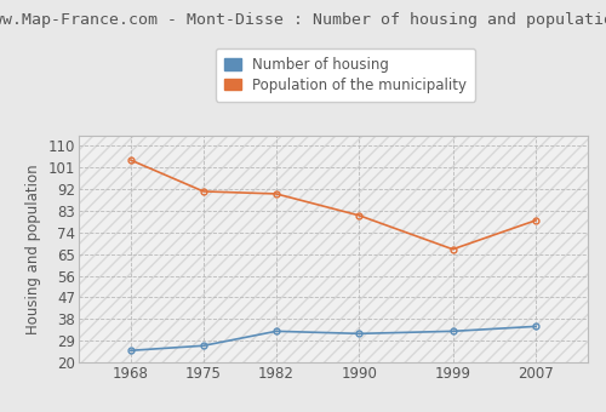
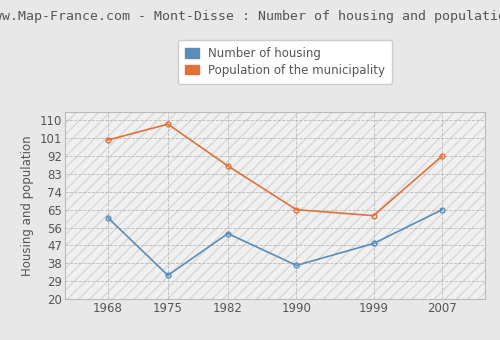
Number of housing/1968: 25 -> 61
Population of the municipality/1968: 104 -> 100
Number of housing/1975: 27 -> 32
Population of the municipality/1975: 91 -> 108
Number of housing/1982: 33 -> 53
Population of the municipality/1982: 90 -> 87
Number of housing/1990: 32 -> 37
Population of the municipality/1990: 81 -> 65
Number of housing/1999: 33 -> 48
Population of the municipality/1999: 67 -> 62
Number of housing/2007: 35 -> 65
Population of the municipality/2007: 79 -> 92
